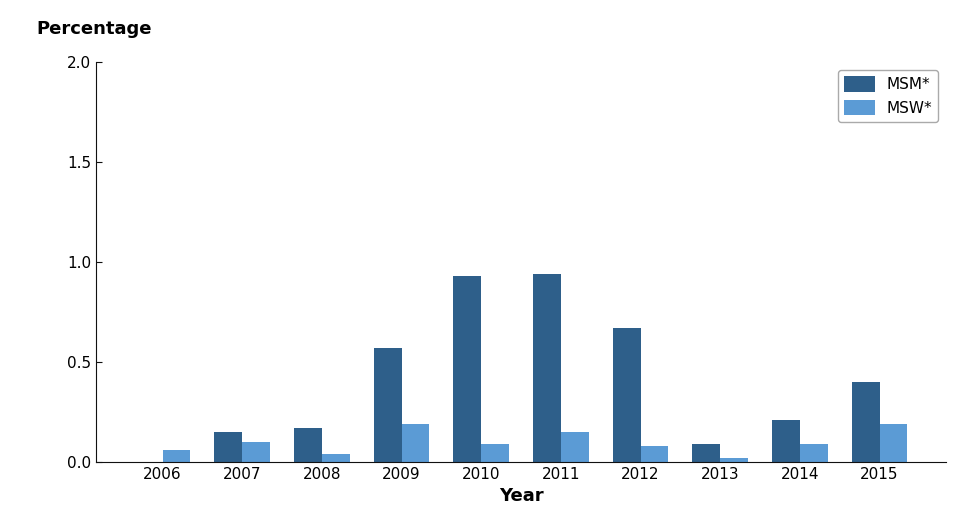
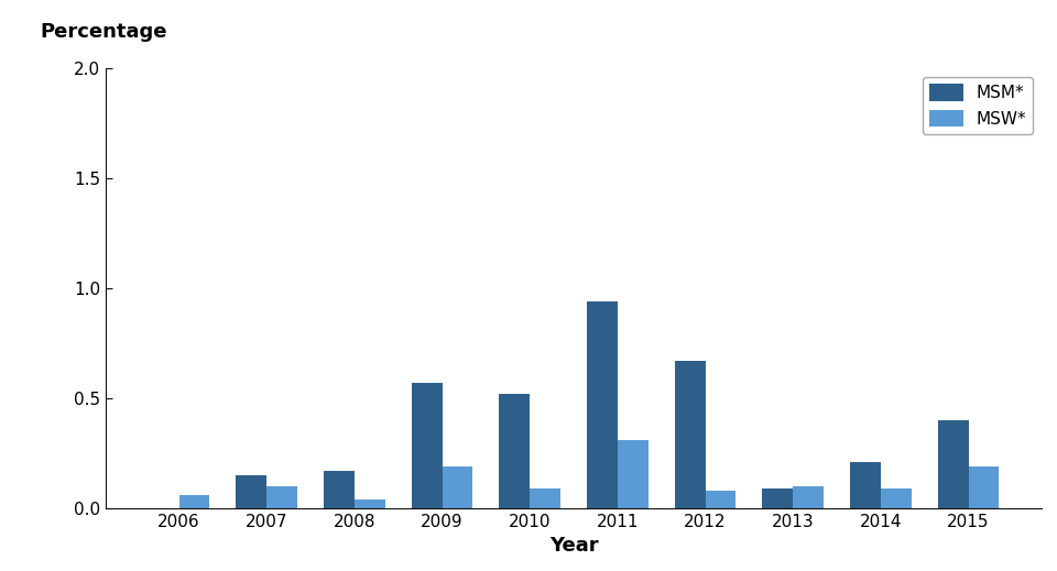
MSM*/2010: 0.93 -> 0.52
MSW*/2011: 0.15 -> 0.31
MSW*/2013: 0.02 -> 0.10
